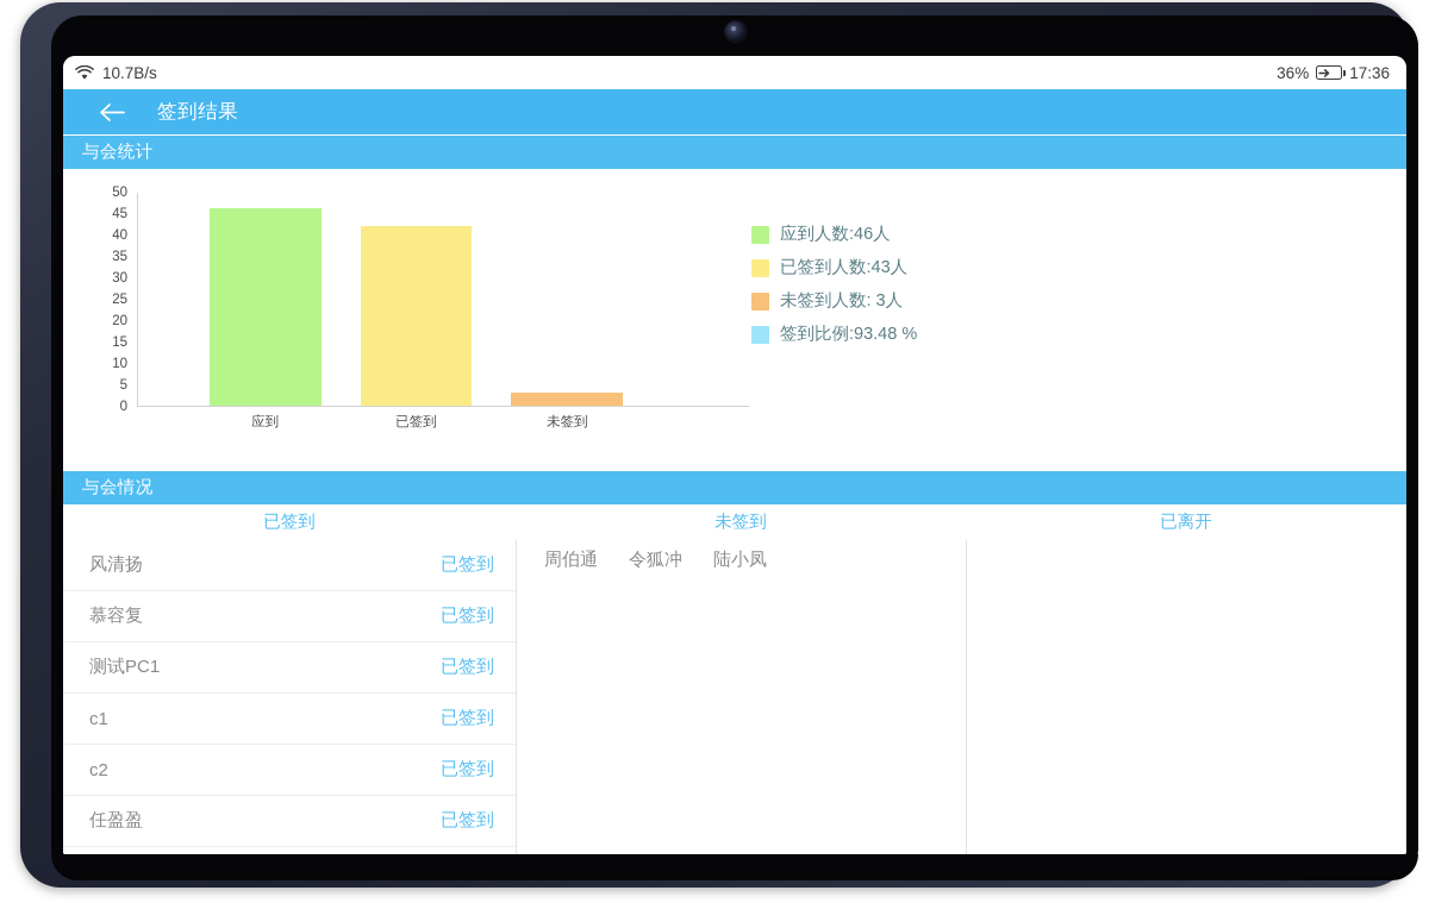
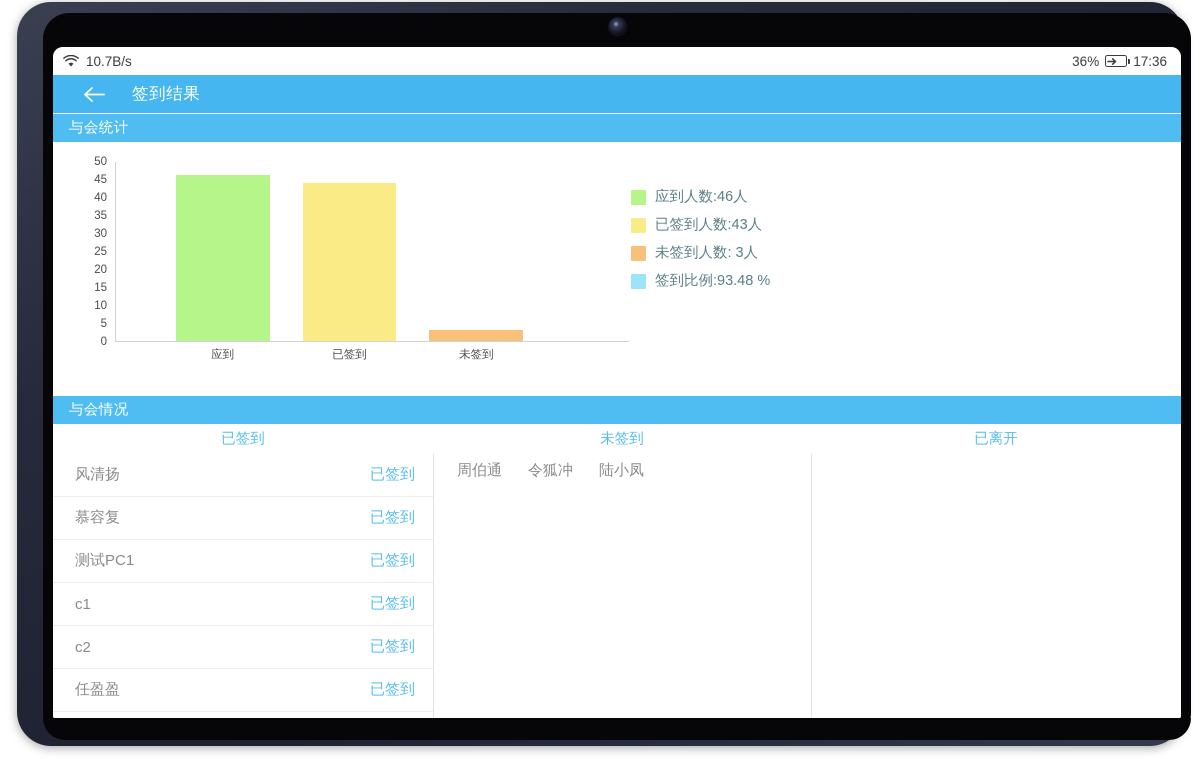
已签到: 42 -> 44
